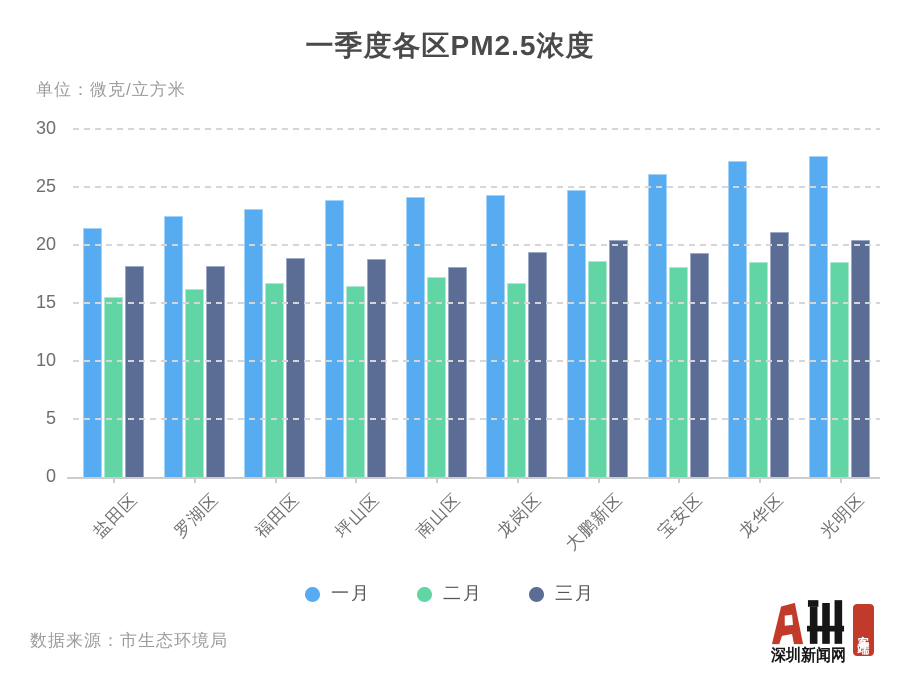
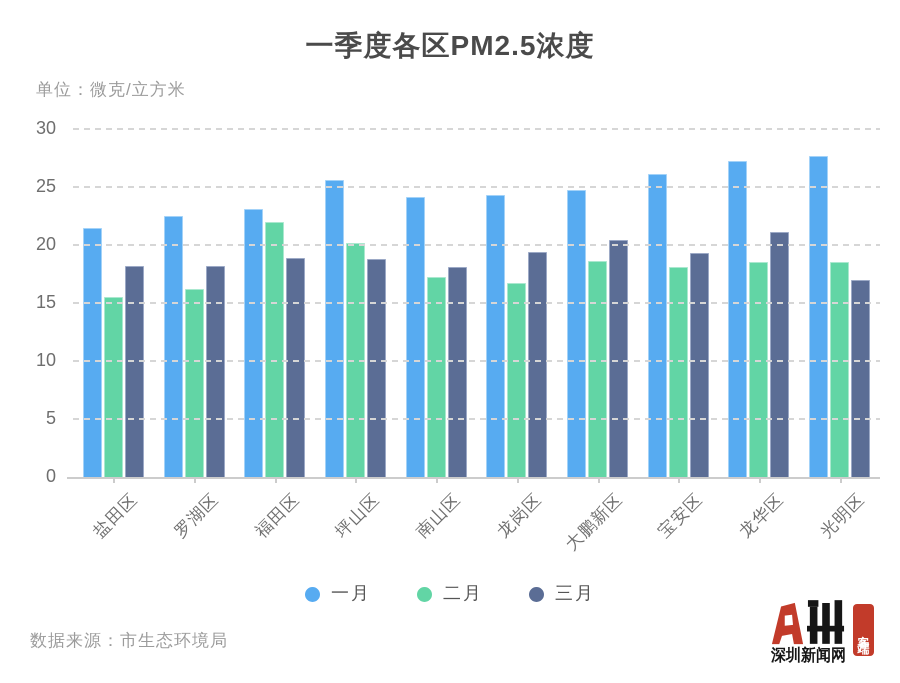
二月/福田区: 16.7 -> 22.0
一月/坪山区: 23.9 -> 25.6
二月/坪山区: 16.5 -> 20.2
三月/光明区: 20.4 -> 17.0
